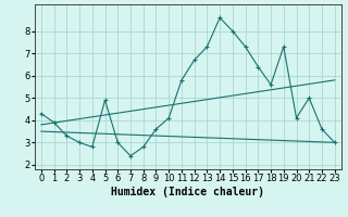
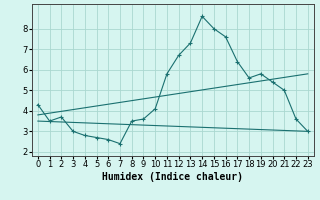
1: 3.9 -> 3.5
2: 3.3 -> 3.7
5: 4.9 -> 2.7
6: 3.0 -> 2.6
8: 2.8 -> 3.5
16: 7.3 -> 7.6
19: 7.3 -> 5.8
20: 4.1 -> 5.4
